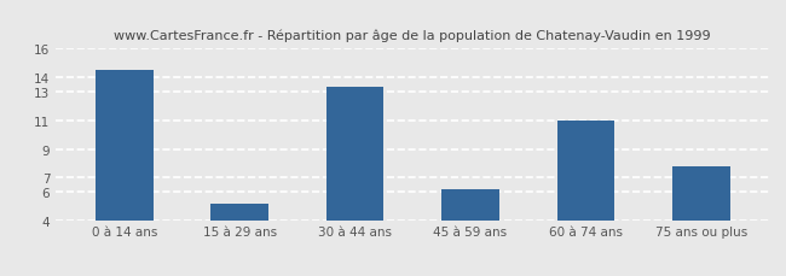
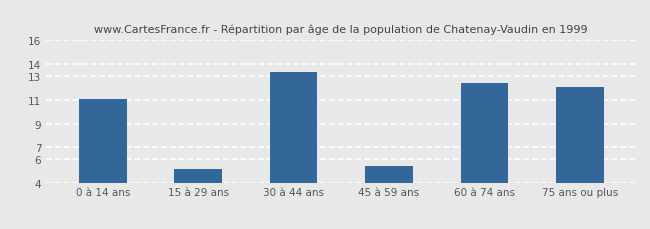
0 à 14 ans: 14.5 -> 11.1
45 à 59 ans: 6.2 -> 5.4
60 à 74 ans: 11.0 -> 12.4
75 ans ou plus: 7.8 -> 12.1
